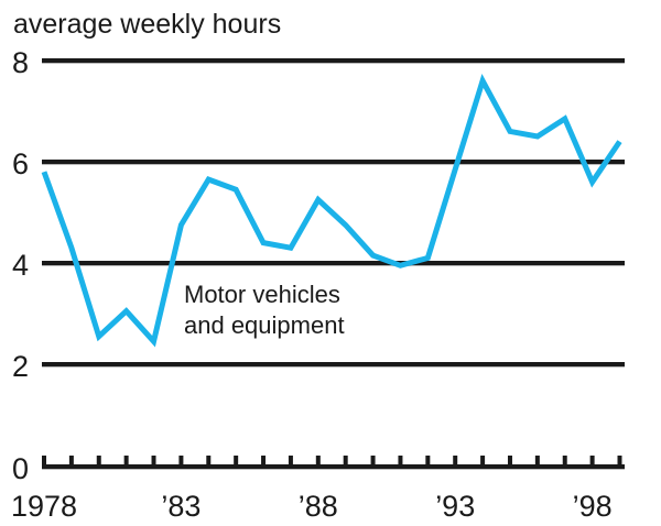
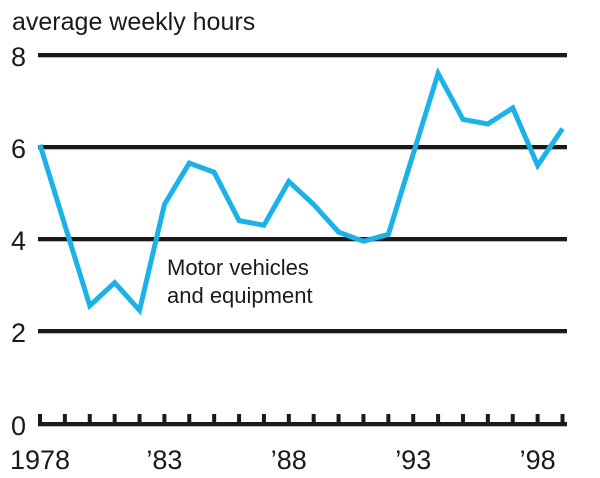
1978: 5.8 -> 6.0
